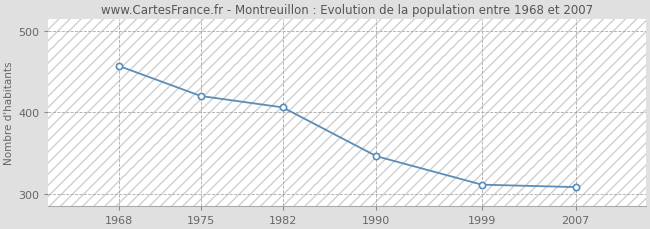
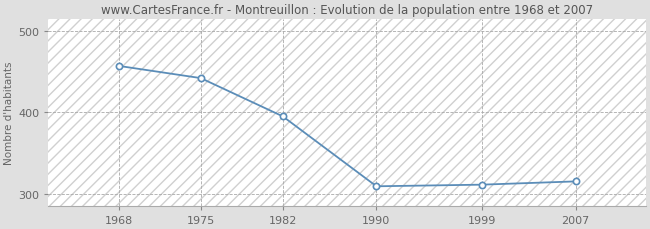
1975: 420 -> 442
1982: 406 -> 395
1990: 346 -> 309
2007: 308 -> 315
